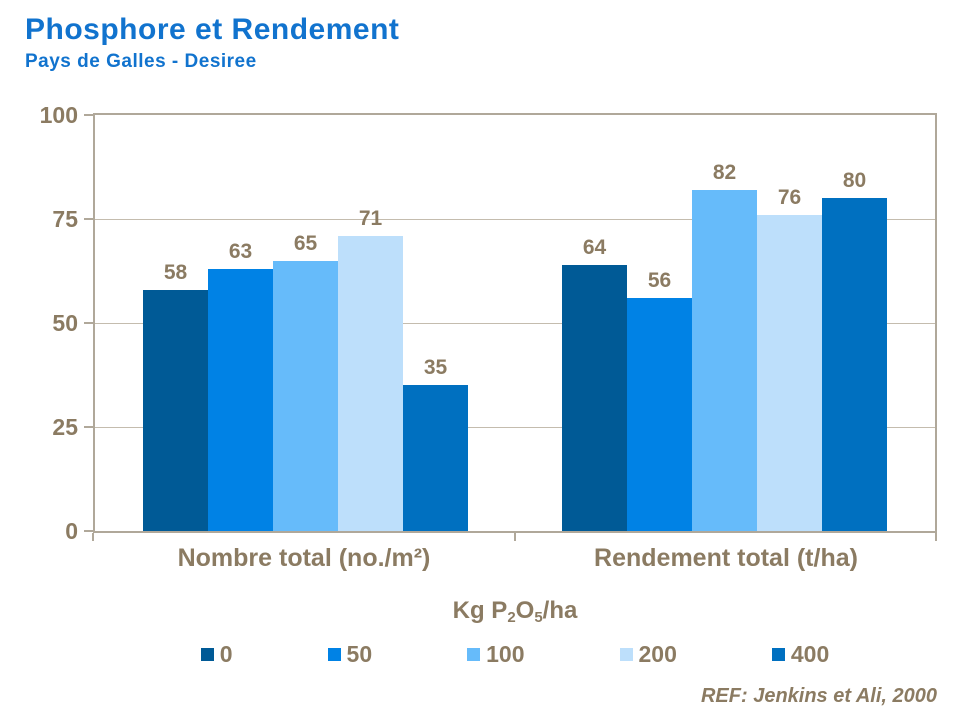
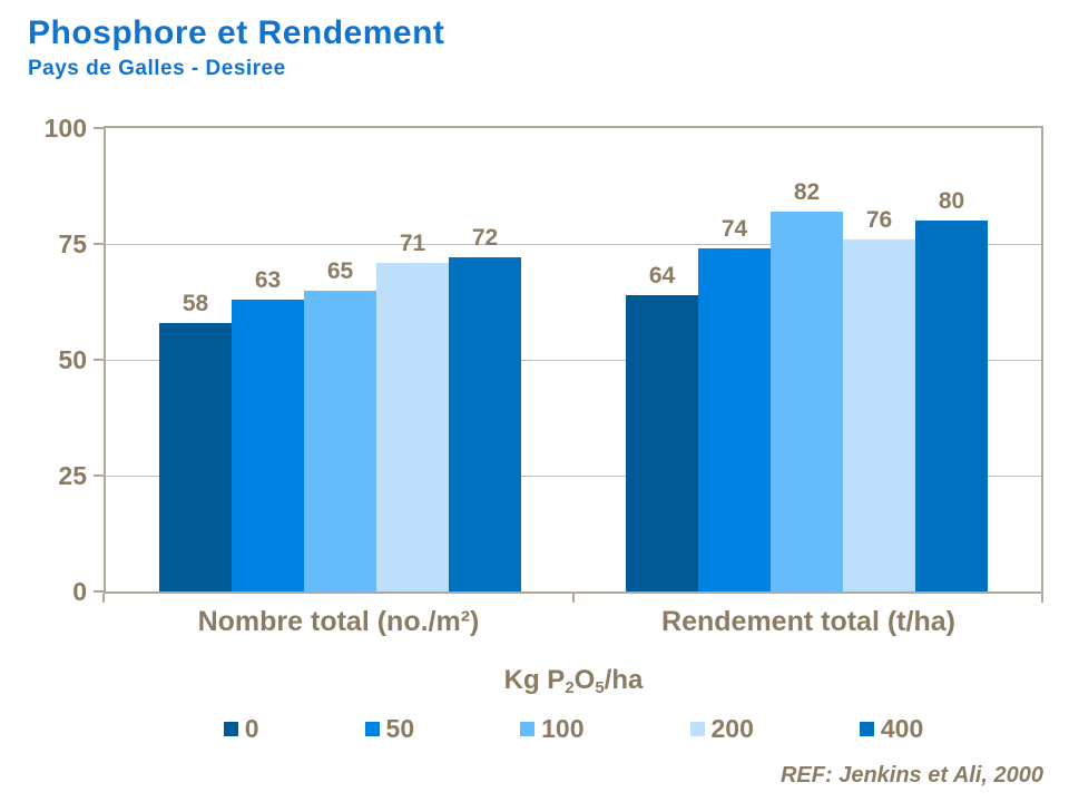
400/Nombre total (no./m²): 35 -> 72
50/Rendement total (t/ha): 56 -> 74
